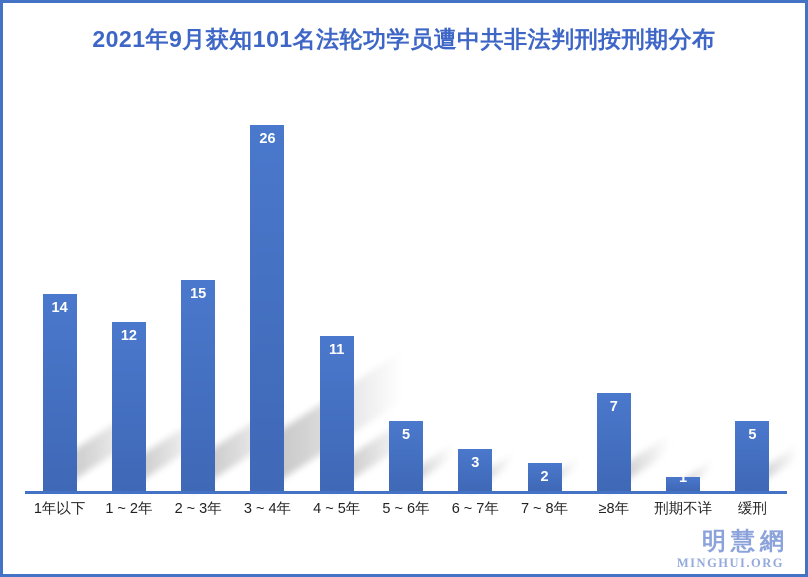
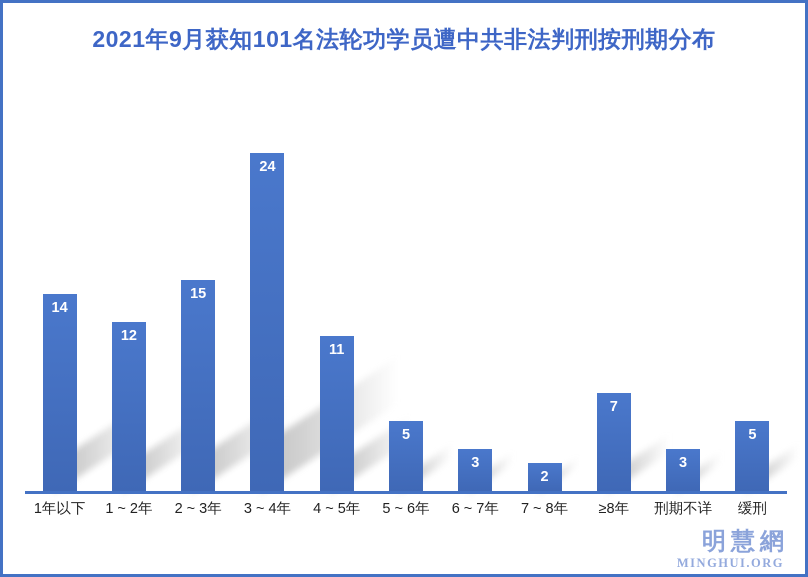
3 ~ 4年: 26 -> 24
刑期不详: 1 -> 3
